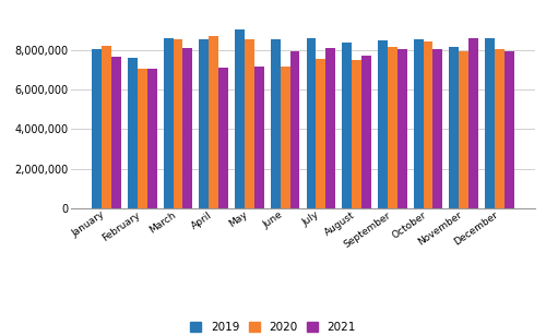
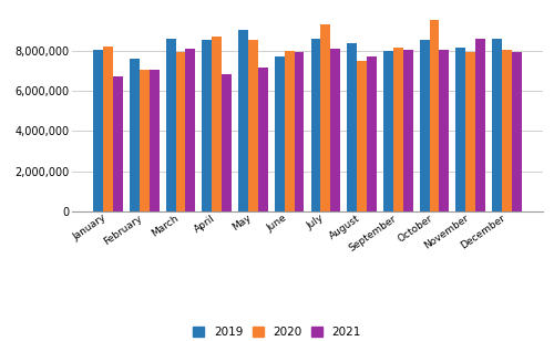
2021/January: 7,600,000 -> 6,700,000
2020/March: 8,500,000 -> 7,900,000
2021/April: 7,100,000 -> 6,800,000
2019/June: 8,600,000 -> 7,700,000
2020/June: 7,200,000 -> 8,000,000
2020/July: 7,600,000 -> 9,300,000
2019/September: 8,400,000 -> 8,000,000
2020/October: 8,400,000 -> 9,500,000
